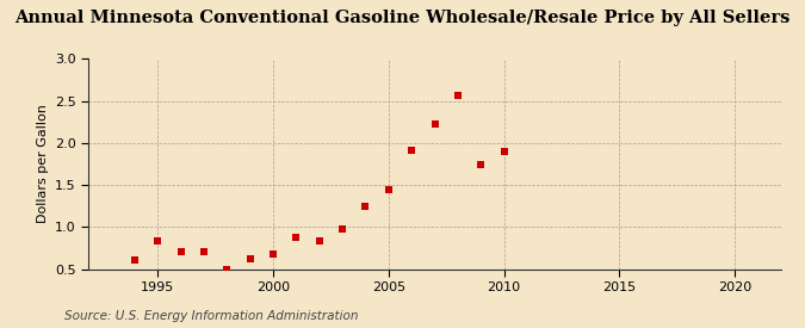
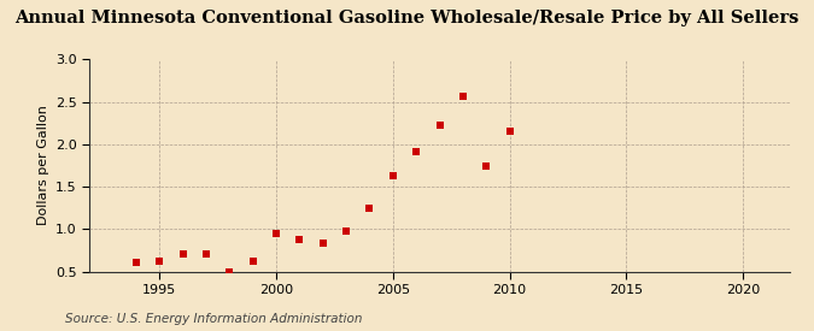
1995: 0.84 -> 0.62
2000: 0.68 -> 0.95
2005: 1.44 -> 1.63
2010: 1.90 -> 2.15
